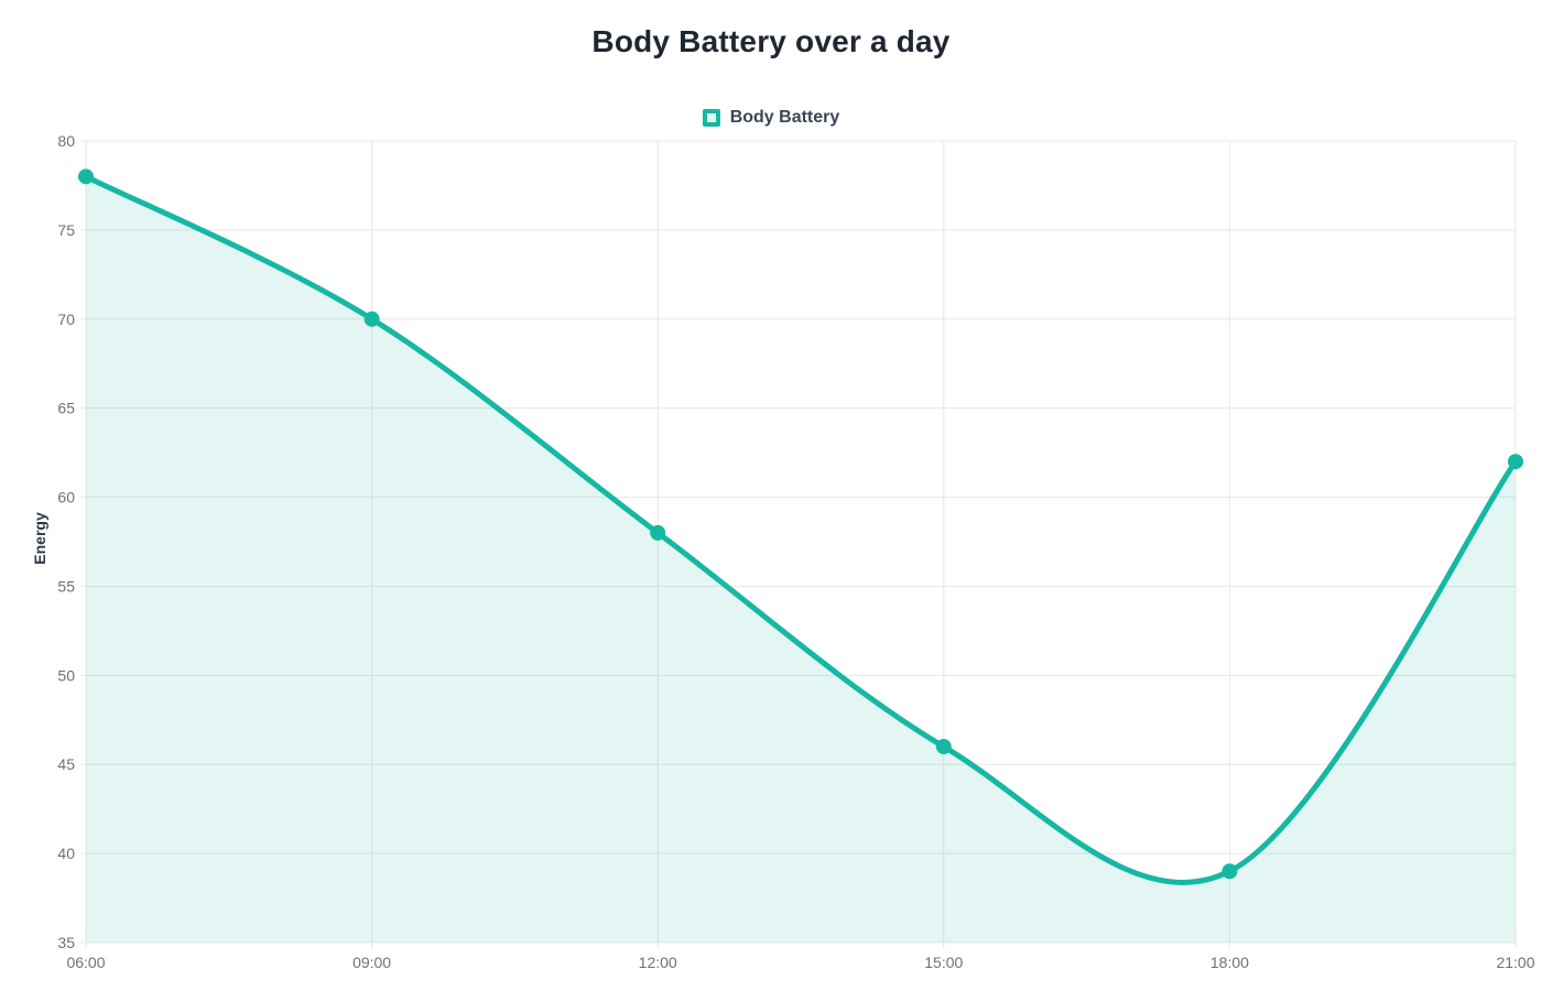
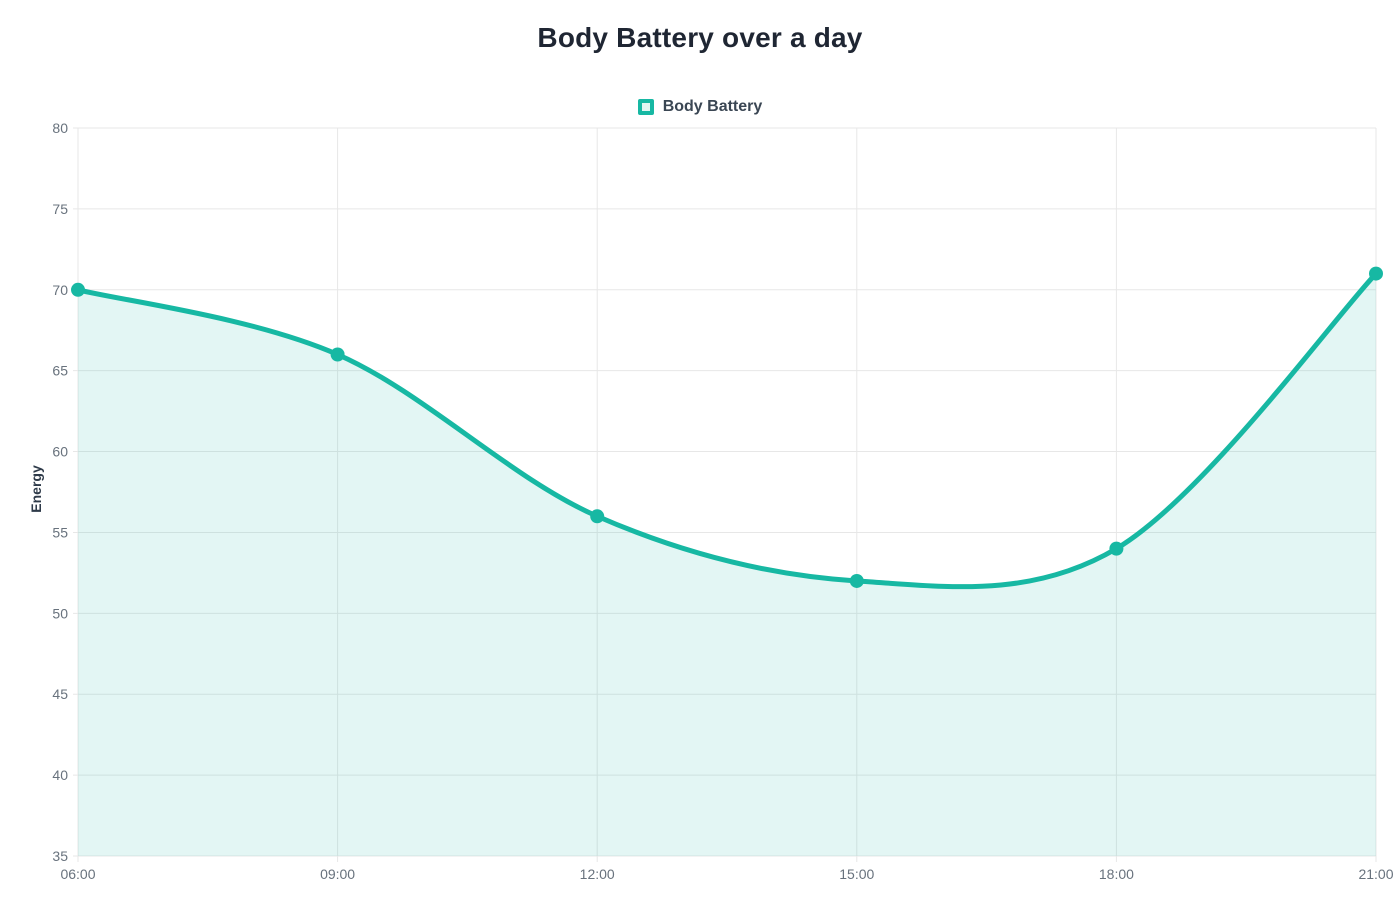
06:00: 78 -> 70
09:00: 70 -> 66
12:00: 58 -> 56
15:00: 46 -> 52
18:00: 39 -> 54
21:00: 62 -> 71
